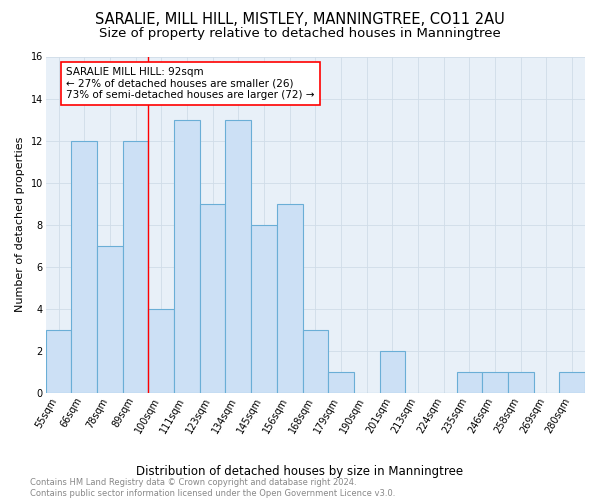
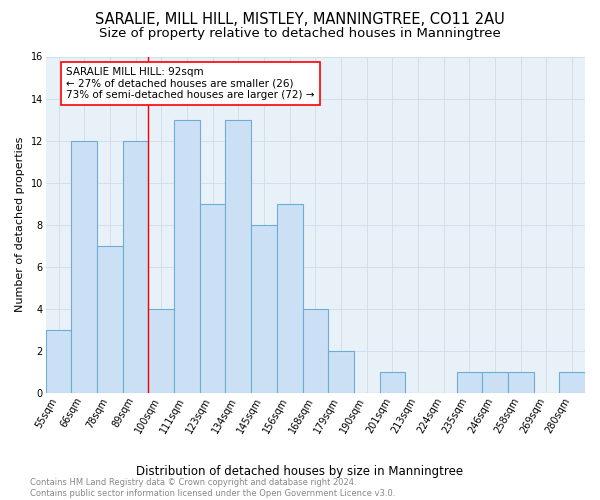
168sqm: 3 -> 4
179sqm: 1 -> 2
201sqm: 2 -> 1
